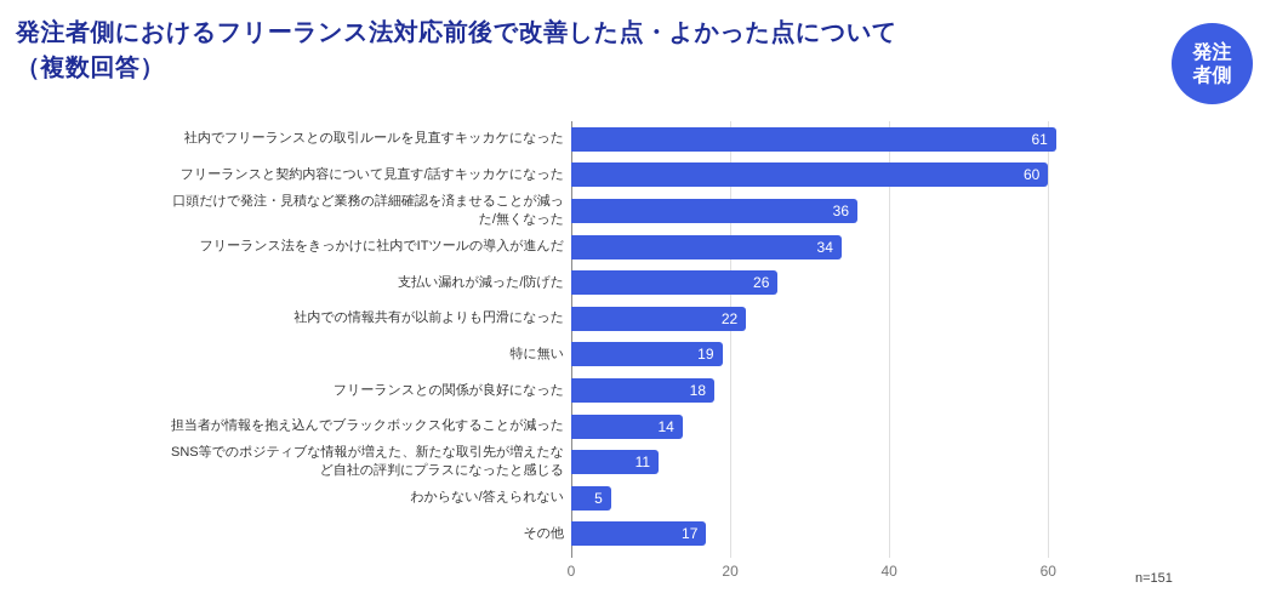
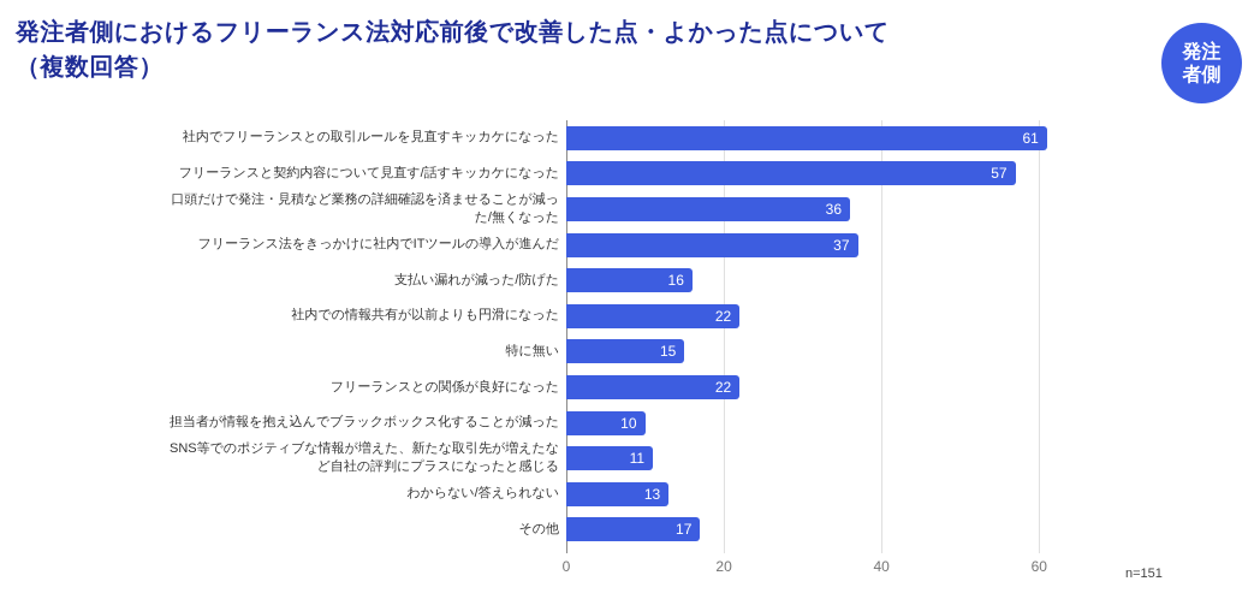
フリーランスと契約内容について見直す/話すキッカケになった: 60 -> 57
フリーランス法をきっかけに社内でITツールの導入が進んだ: 34 -> 37
支払い漏れが減った/防げた: 26 -> 16
特に無い: 19 -> 15
フリーランスとの関係が良好になった: 18 -> 22
担当者が情報を抱え込んでブラックボックス化することが減った: 14 -> 10
わからない/答えられない: 5 -> 13
